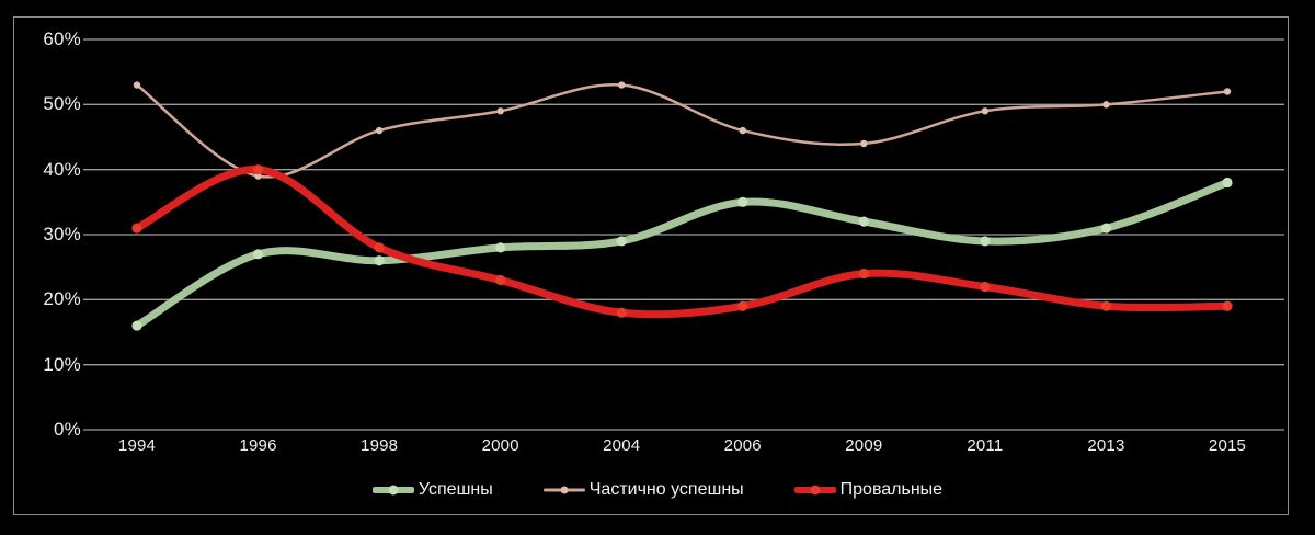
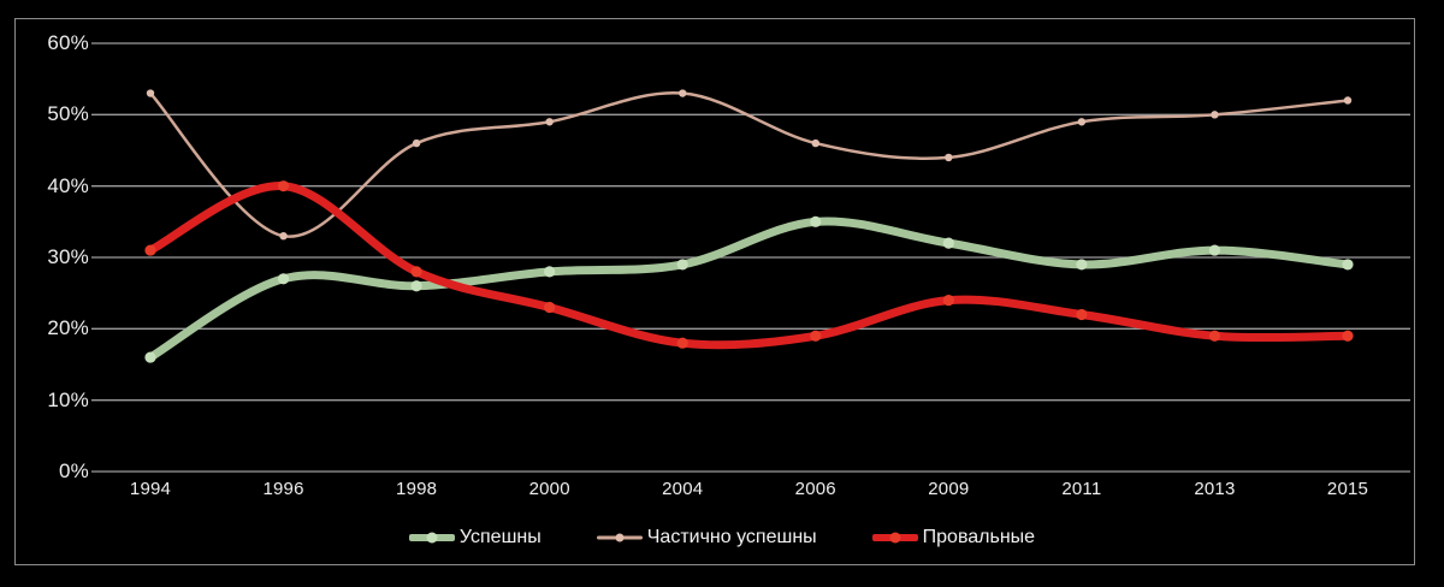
Частично успешны/1996: 39% -> 33%
Успешны/2015: 38% -> 29%
